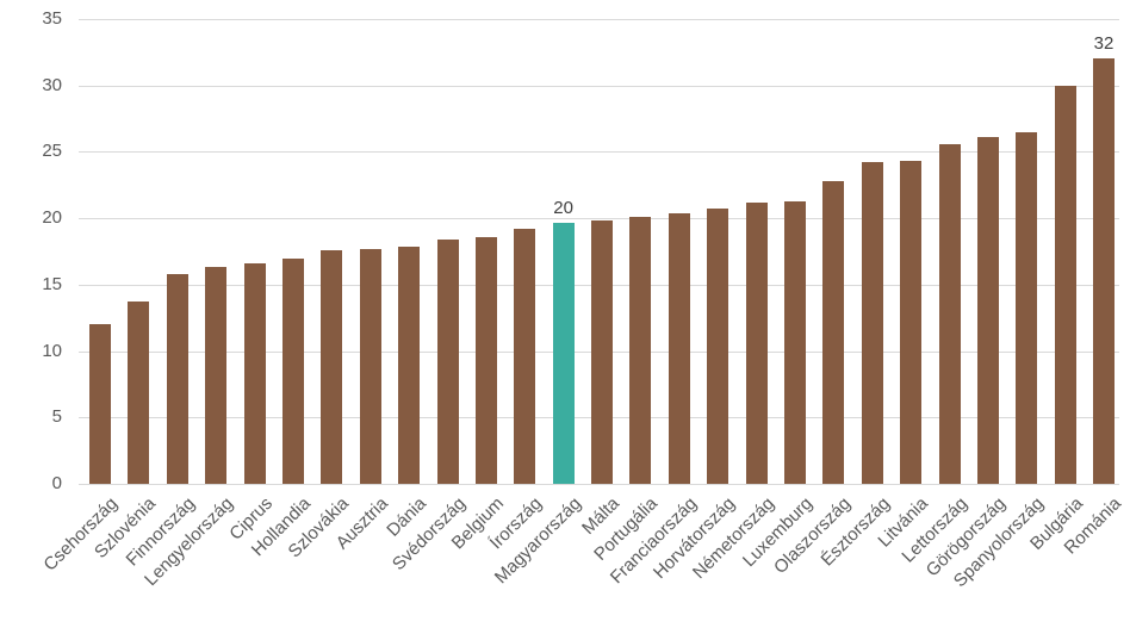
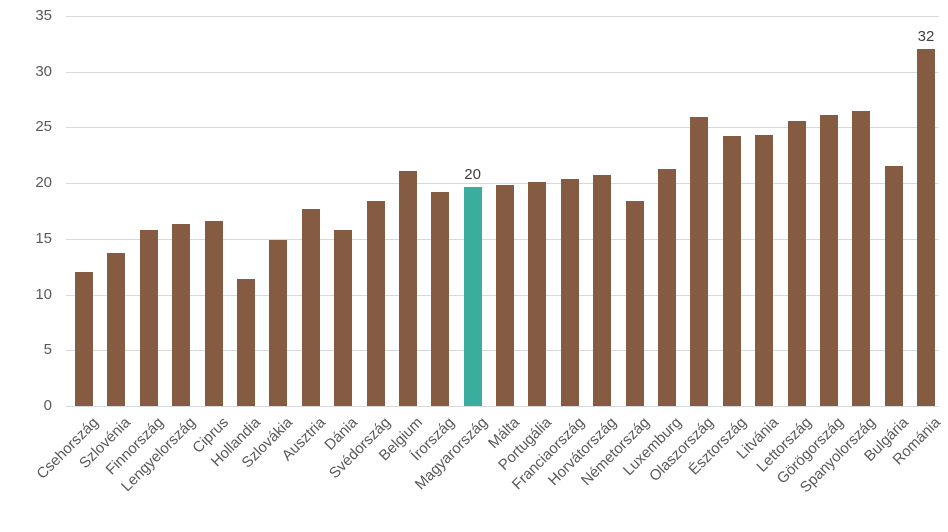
Hollandia: 17.0 -> 11.4
Szlovákia: 17.6 -> 14.9
Dánia: 17.9 -> 15.8
Belgium: 18.6 -> 21.1
Németország: 21.2 -> 18.4
Olaszország: 22.8 -> 25.9
Bulgária: 30.0 -> 21.5
